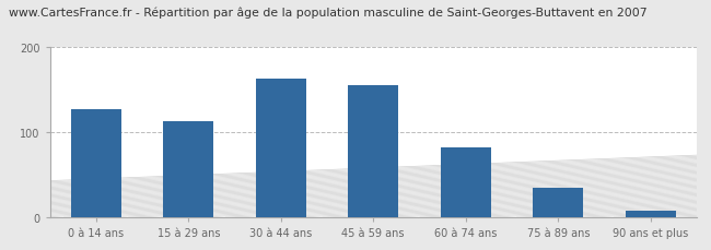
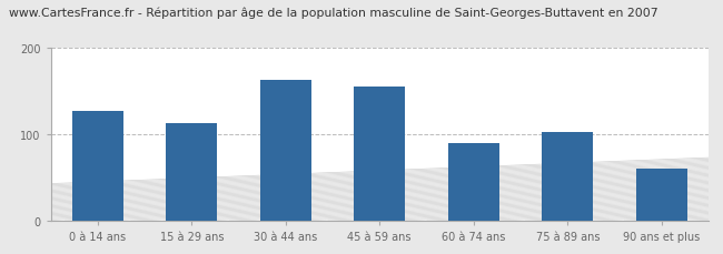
60 à 74 ans: 82 -> 90
75 à 89 ans: 35 -> 102
90 ans et plus: 8 -> 60
